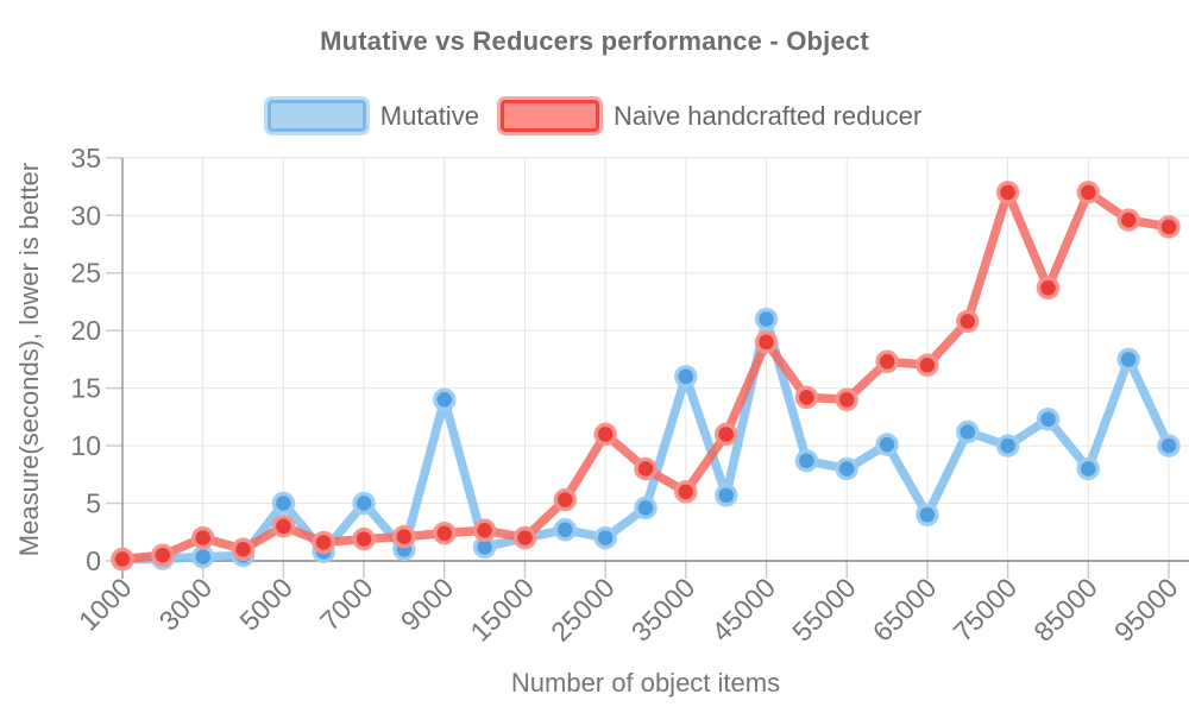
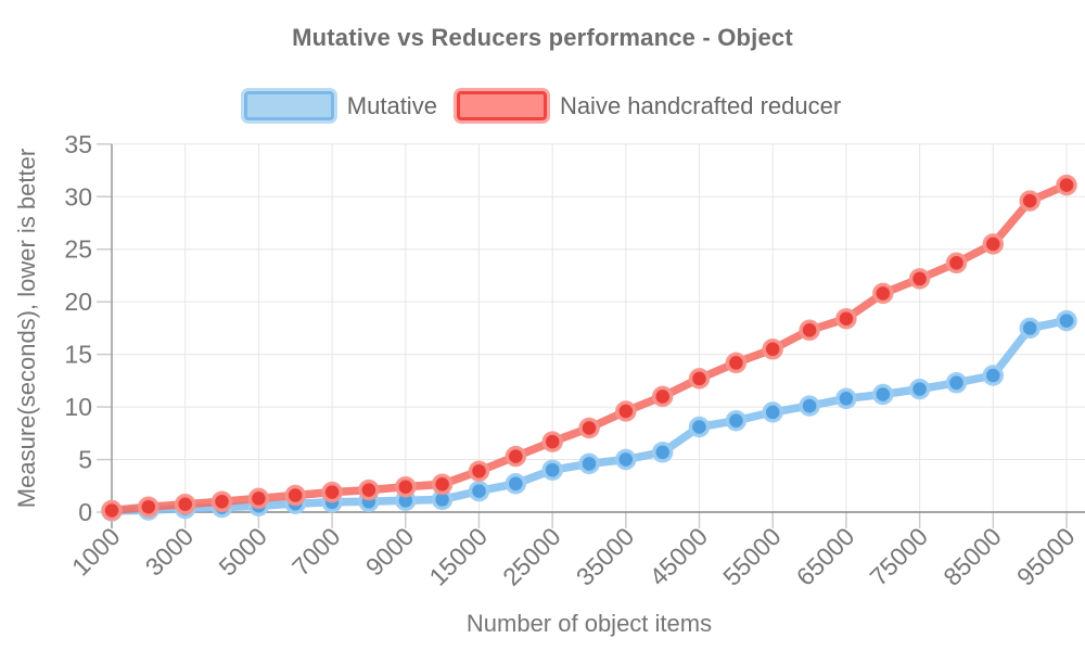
Naive handcrafted reducer/3000: 2 -> 1
Mutative/5000: 5 -> 1
Naive handcrafted reducer/5000: 3 -> 1
Mutative/7000: 5 -> 1
Mutative/9000: 14 -> 1
Naive handcrafted reducer/15000: 2 -> 4
Mutative/25000: 2 -> 4
Naive handcrafted reducer/25000: 11 -> 7
Mutative/35000: 16 -> 5
Naive handcrafted reducer/35000: 6 -> 10
Mutative/45000: 21 -> 8
Naive handcrafted reducer/45000: 19 -> 13
Mutative/55000: 8 -> 10
Naive handcrafted reducer/55000: 14 -> 16
Mutative/65000: 4 -> 11
Naive handcrafted reducer/65000: 17 -> 18
Mutative/75000: 10 -> 12
Naive handcrafted reducer/75000: 32 -> 22
Mutative/85000: 8 -> 13
Naive handcrafted reducer/85000: 32 -> 26
Mutative/95000: 10 -> 18
Naive handcrafted reducer/95000: 29 -> 31
